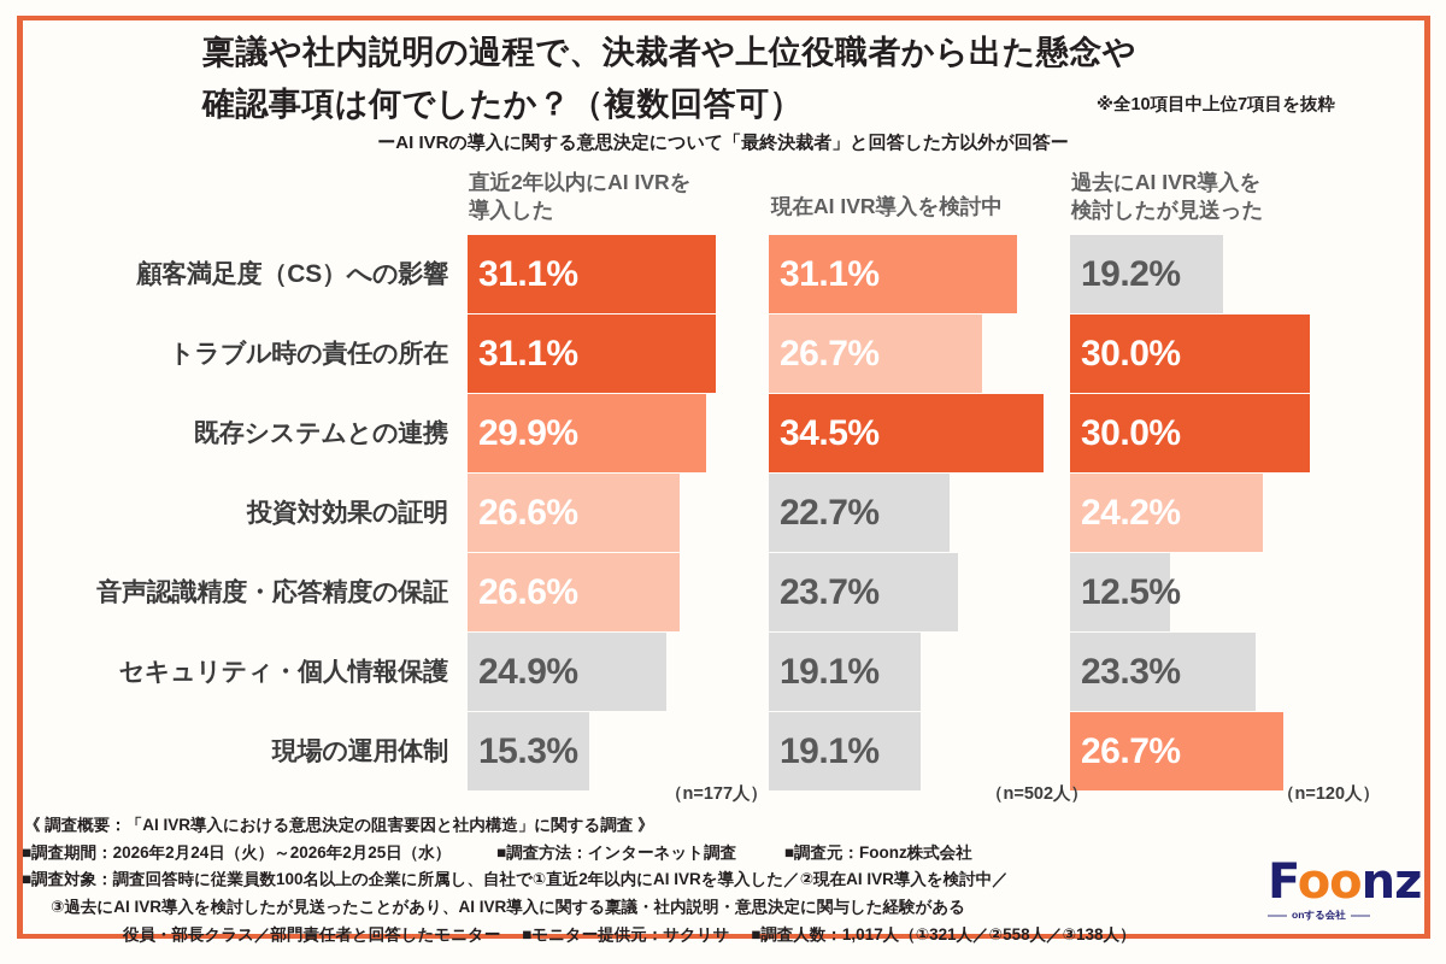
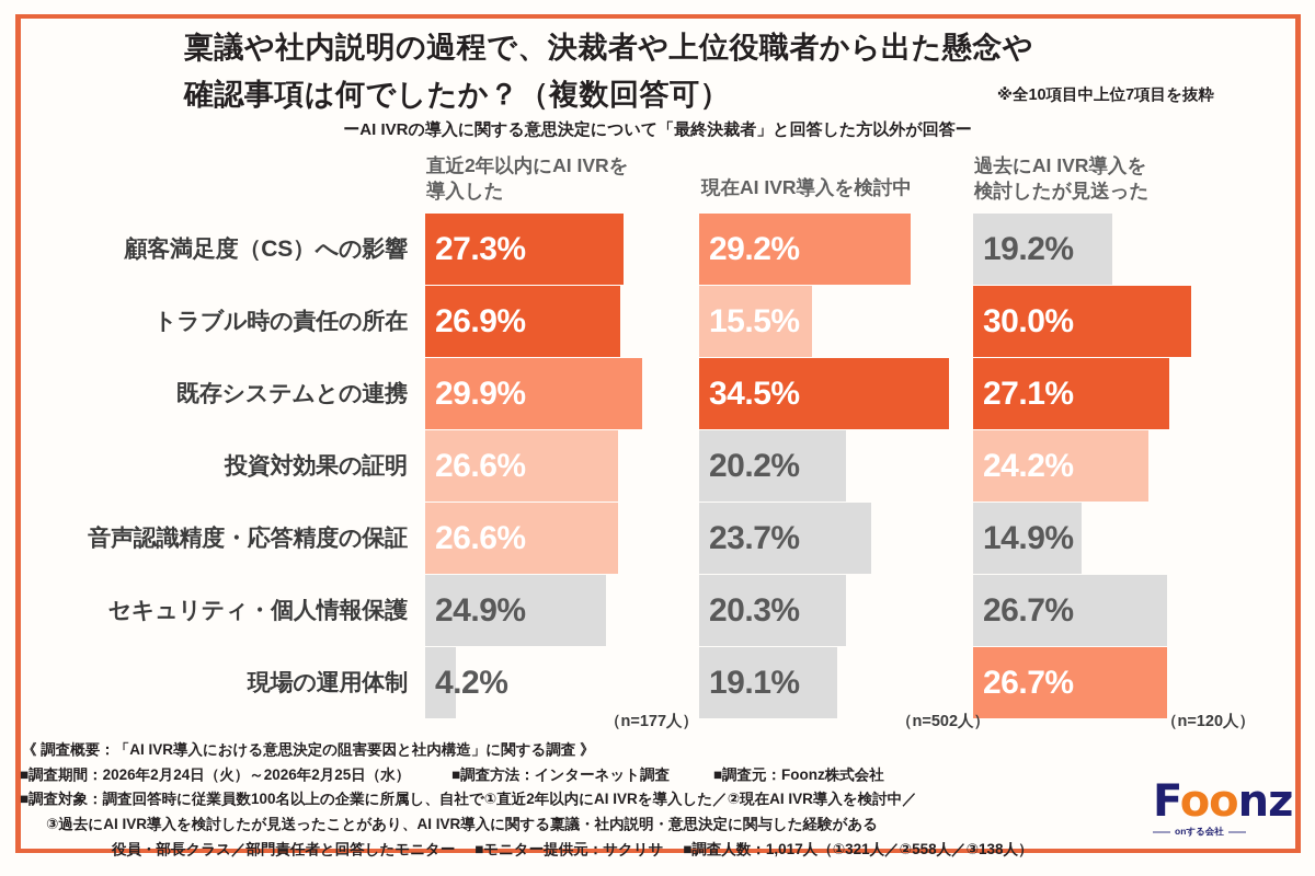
直近2年以内にAI IVRを導入した/顧客満足度（CS）への影響: 31.1% -> 27.3%
現在AI IVR導入を検討中/顧客満足度（CS）への影響: 31.1% -> 29.2%
直近2年以内にAI IVRを導入した/トラブル時の責任の所在: 31.1% -> 26.9%
現在AI IVR導入を検討中/トラブル時の責任の所在: 26.7% -> 15.5%
過去にAI IVR導入を検討したが見送った/既存システムとの連携: 30.0% -> 27.1%
現在AI IVR導入を検討中/投資対効果の証明: 22.7% -> 20.2%
過去にAI IVR導入を検討したが見送った/音声認識精度・応答精度の保証: 12.5% -> 14.9%
現在AI IVR導入を検討中/セキュリティ・個人情報保護: 19.1% -> 20.3%
過去にAI IVR導入を検討したが見送った/セキュリティ・個人情報保護: 23.3% -> 26.7%
直近2年以内にAI IVRを導入した/現場の運用体制: 15.3% -> 4.2%
